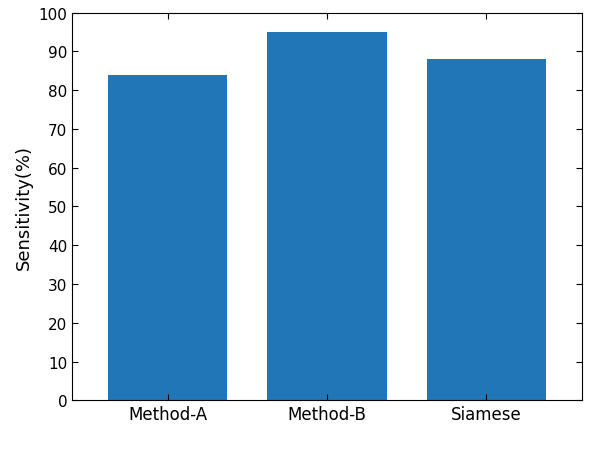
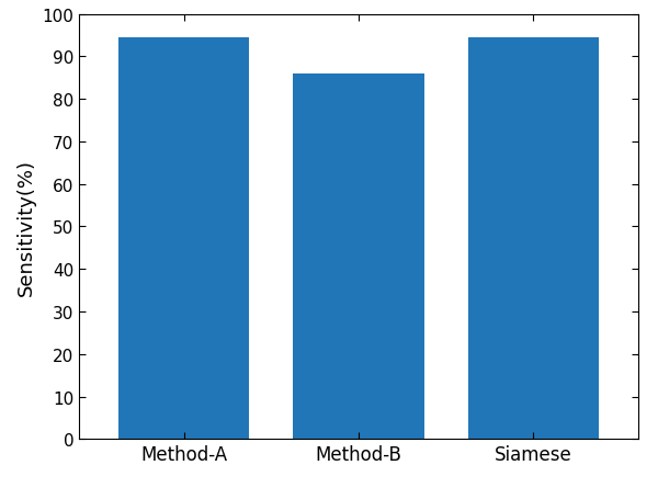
Method-A: 84.0 -> 94.5
Method-B: 95.0 -> 86.0
Siamese: 88.0 -> 94.5
